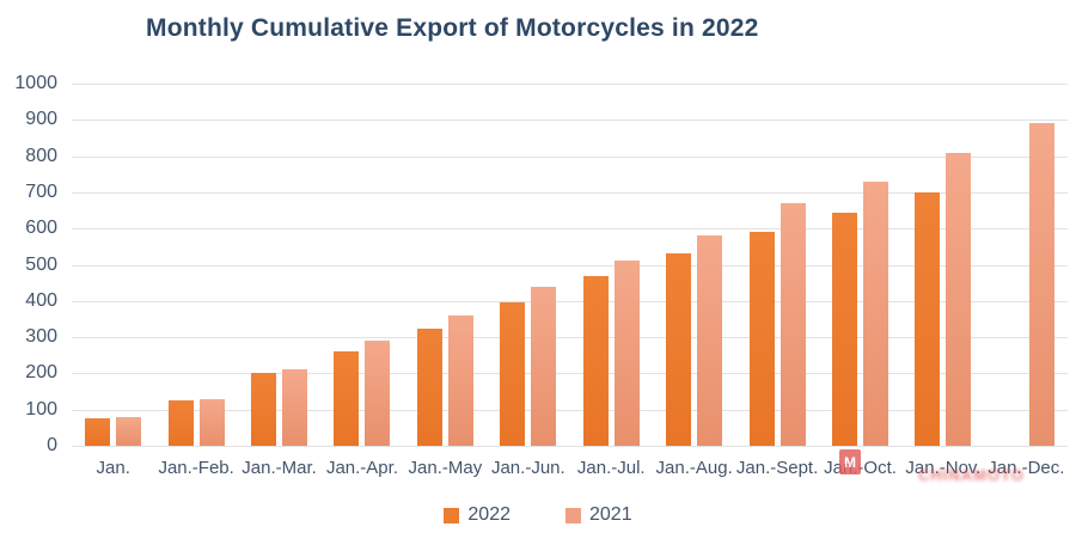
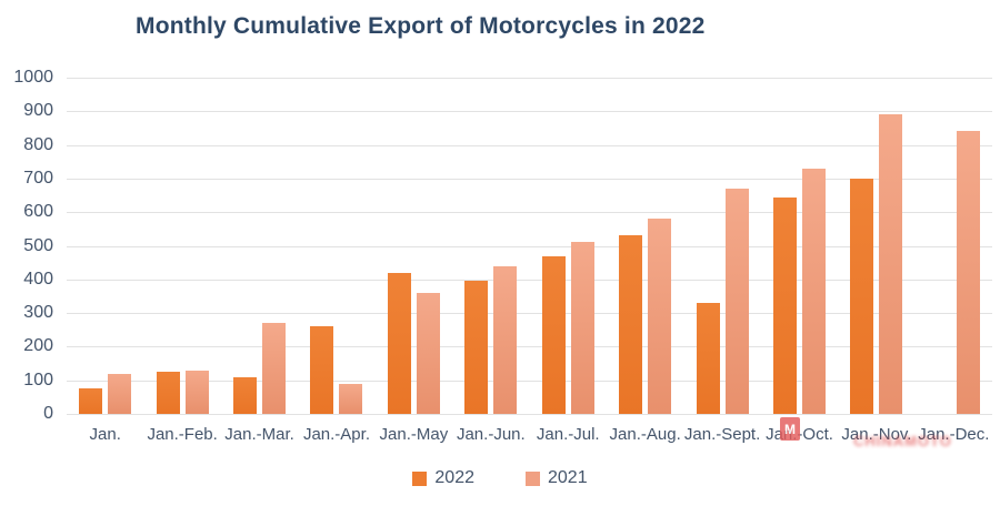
2021/Jan.: 80 -> 120
2022/Jan.-Mar.: 200 -> 110
2021/Jan.-Mar.: 210 -> 270
2021/Jan.-Apr.: 290 -> 90
2022/Jan.-May: 320 -> 420
2022/Jan.-Sept.: 590 -> 330
2021/Jan.-Nov.: 810 -> 890
2021/Jan.-Dec.: 890 -> 840
